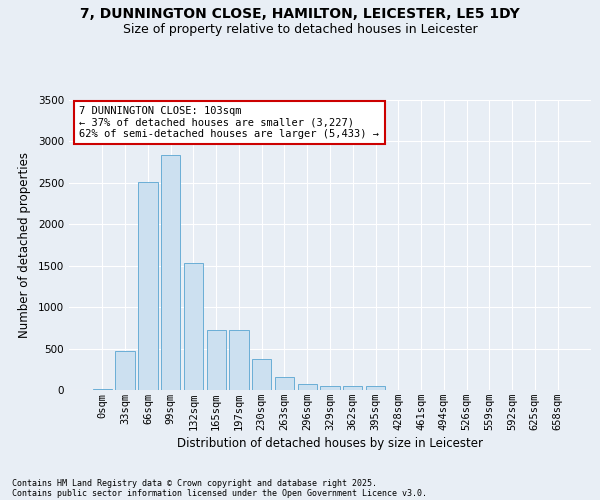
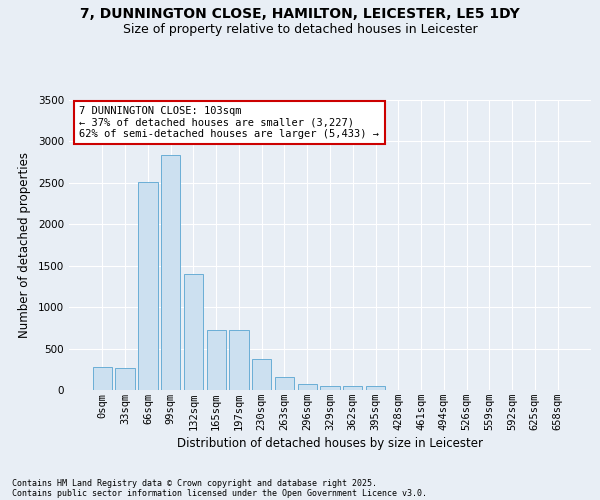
0sqm: 20 -> 280
33sqm: 470 -> 260
132sqm: 1530 -> 1400
